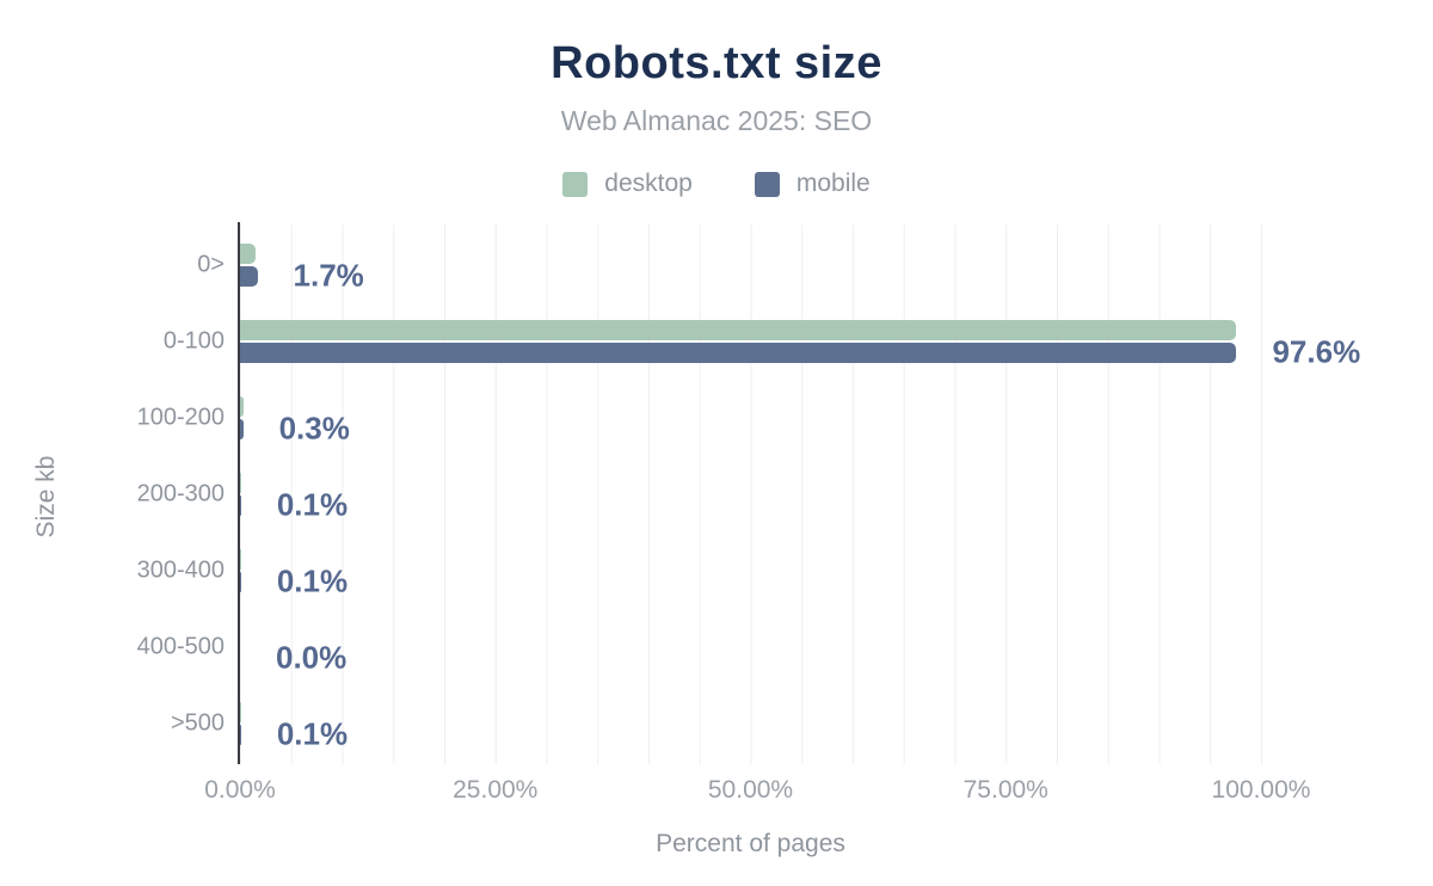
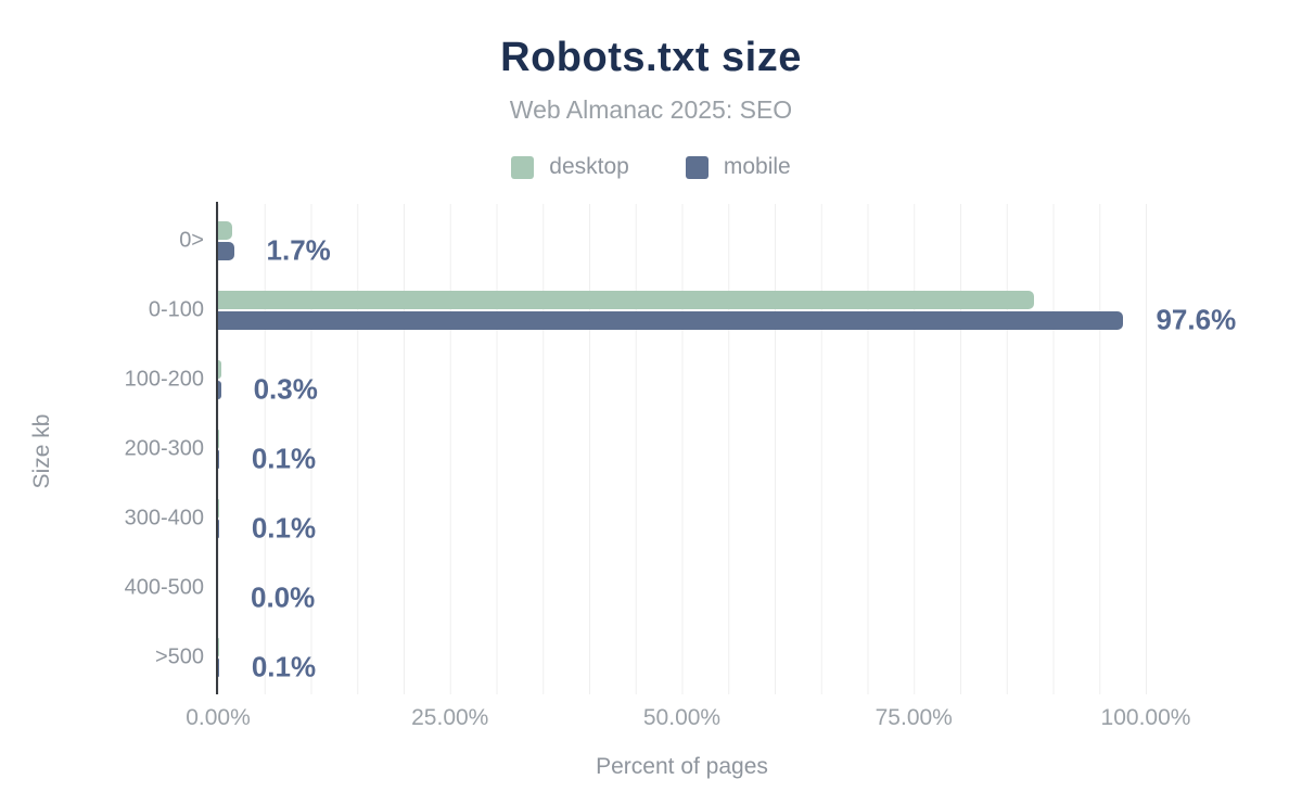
desktop/0-100: 98% -> 88%
